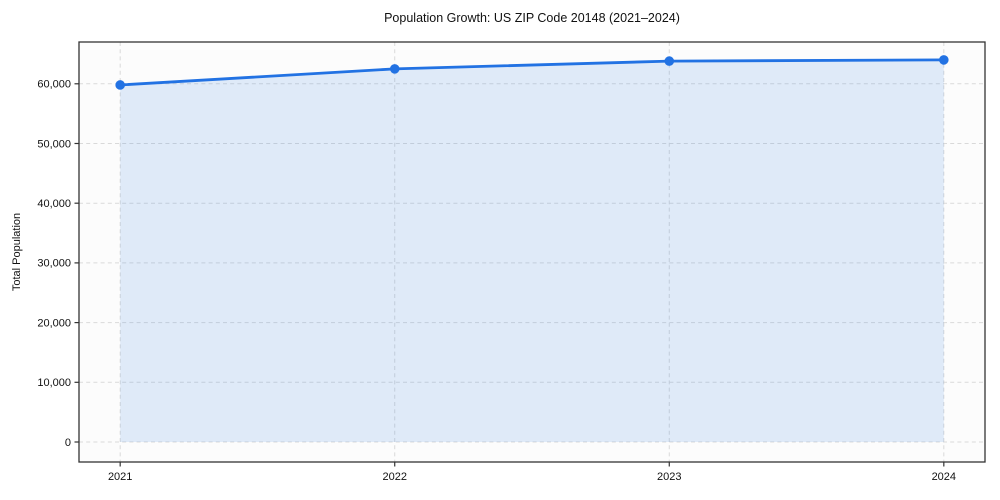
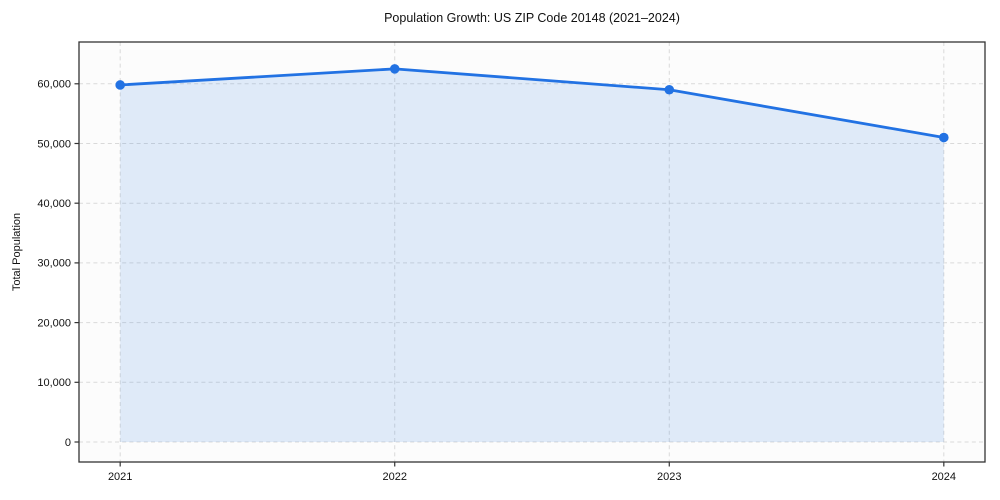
2023: 64000 -> 59000
2024: 64000 -> 51000
